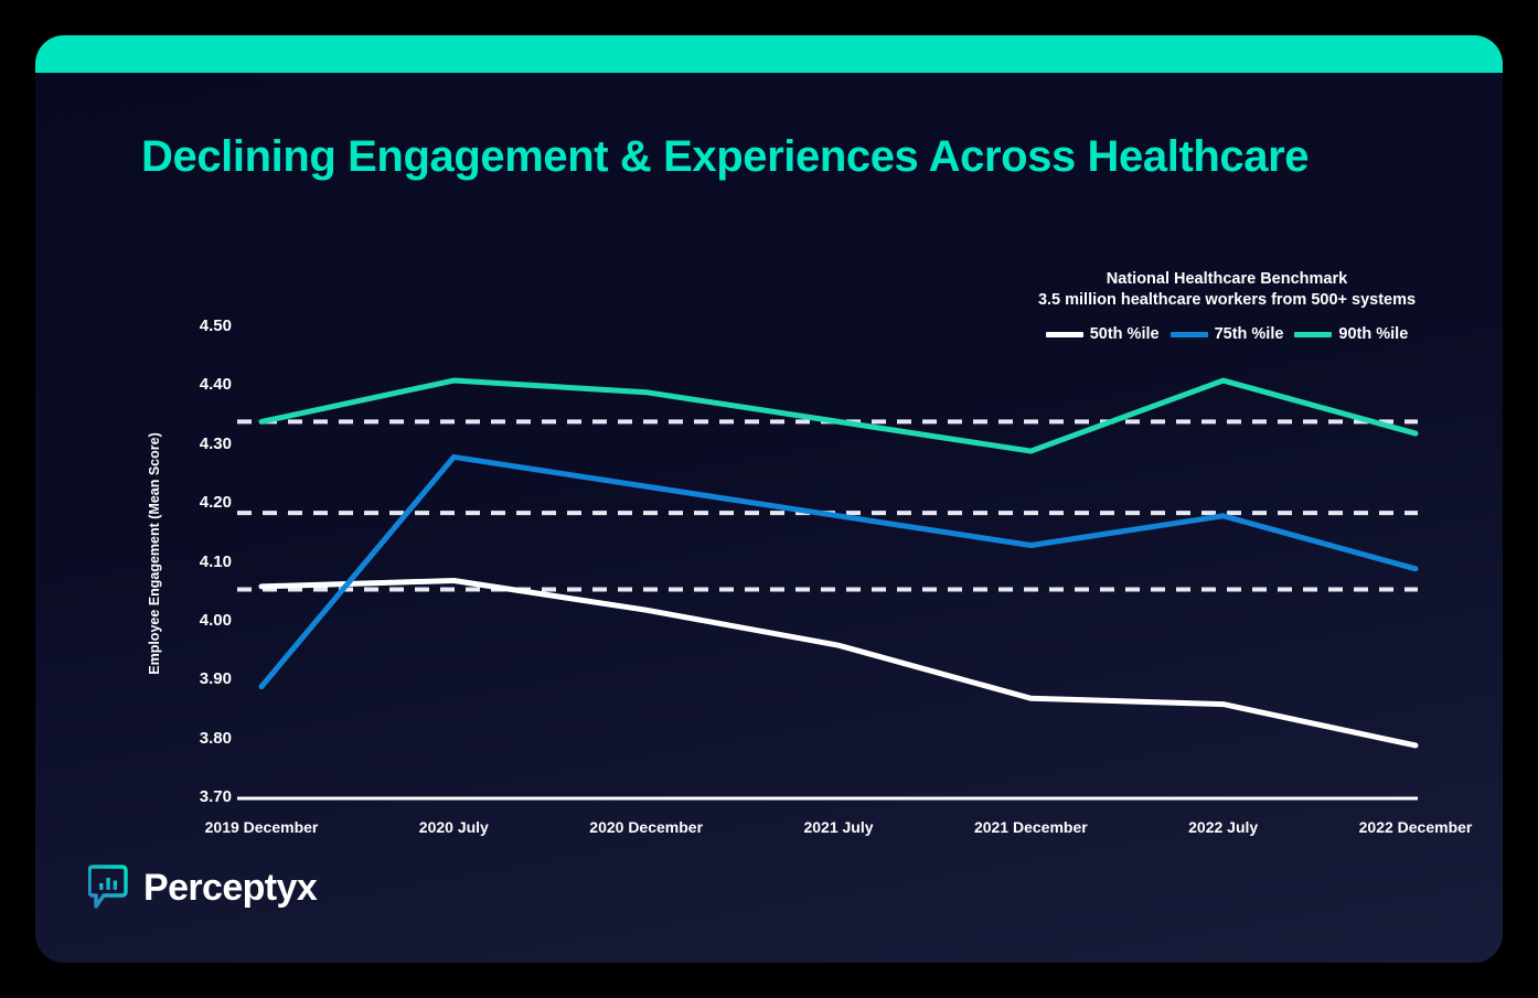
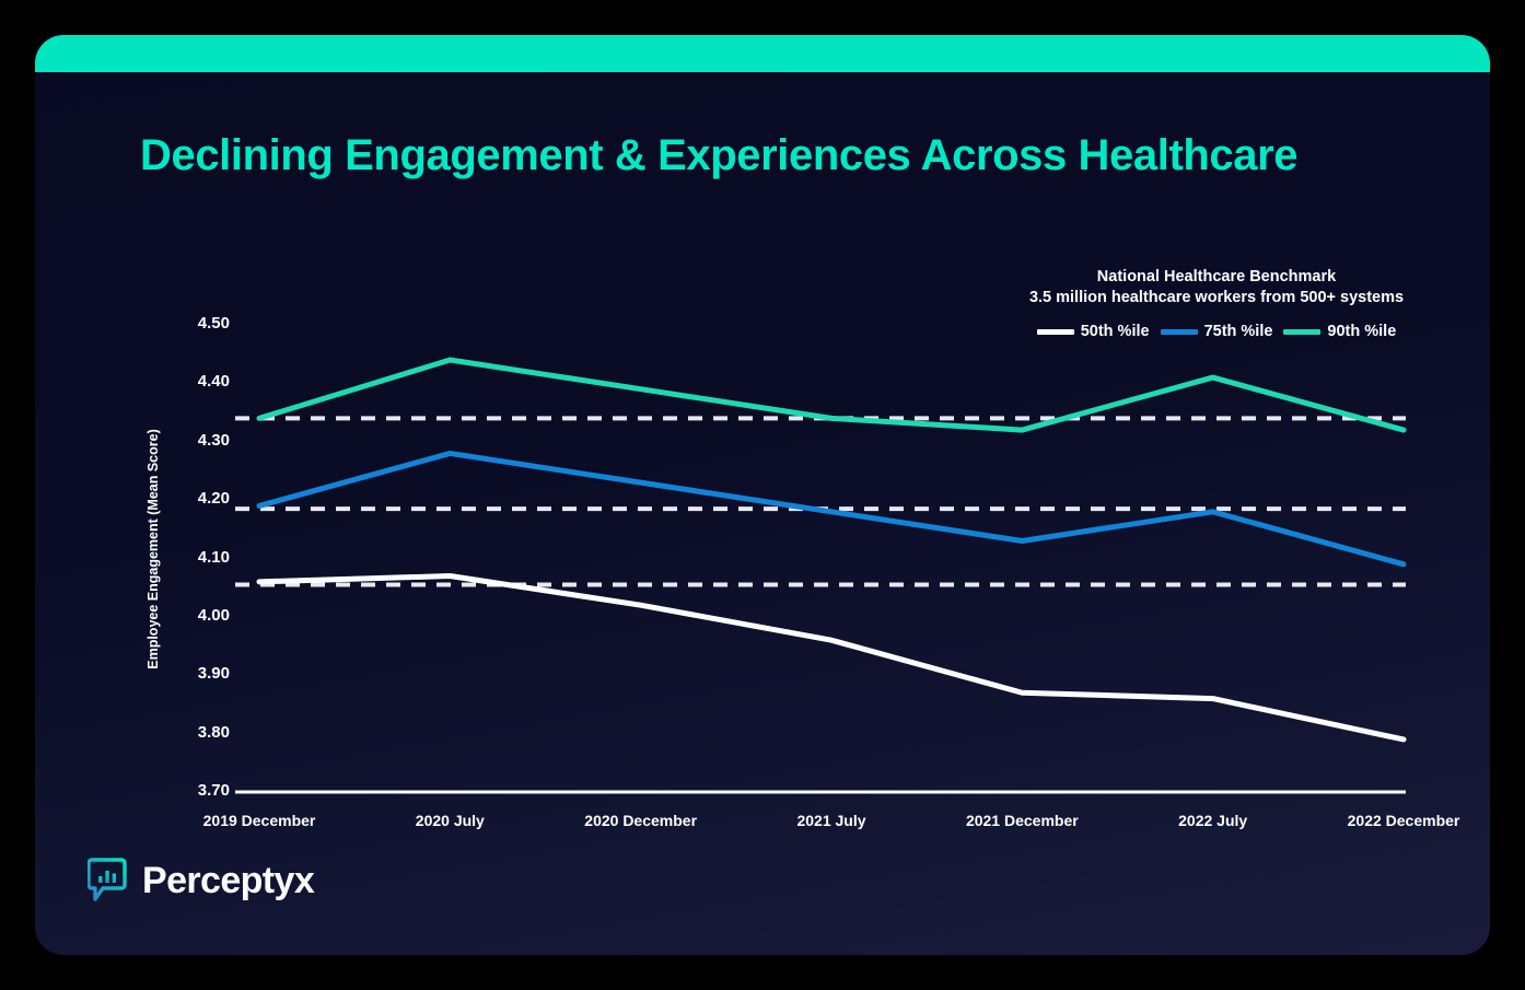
75th %ile/2019 December: 3.89 -> 4.19
90th %ile/2020 July: 4.41 -> 4.44
90th %ile/2021 December: 4.29 -> 4.32
